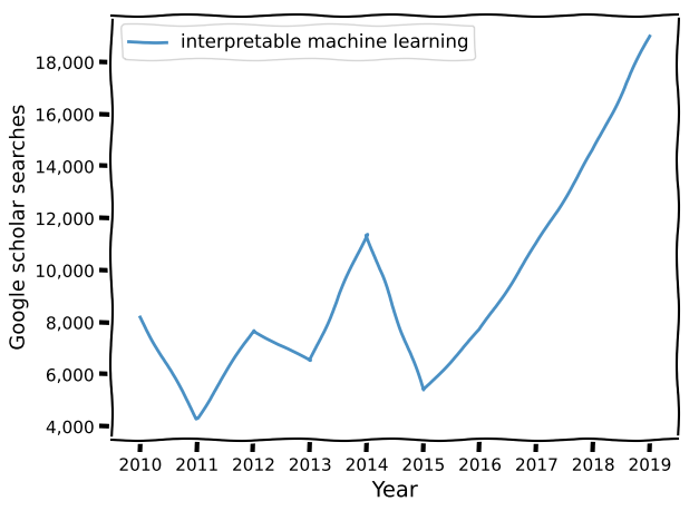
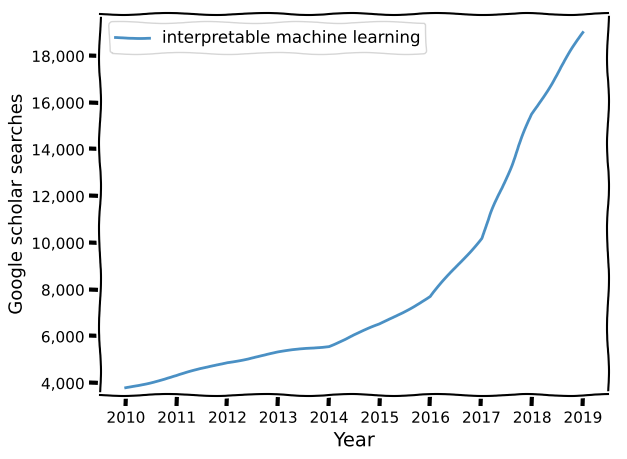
2010: 8,200 -> 3,800
2012: 7,700 -> 4,900
2013: 6,500 -> 5,300
2014: 11,400 -> 5,600
2015: 5,400 -> 6,500
2017: 11,000 -> 10,200
2018: 14,600 -> 15,500
